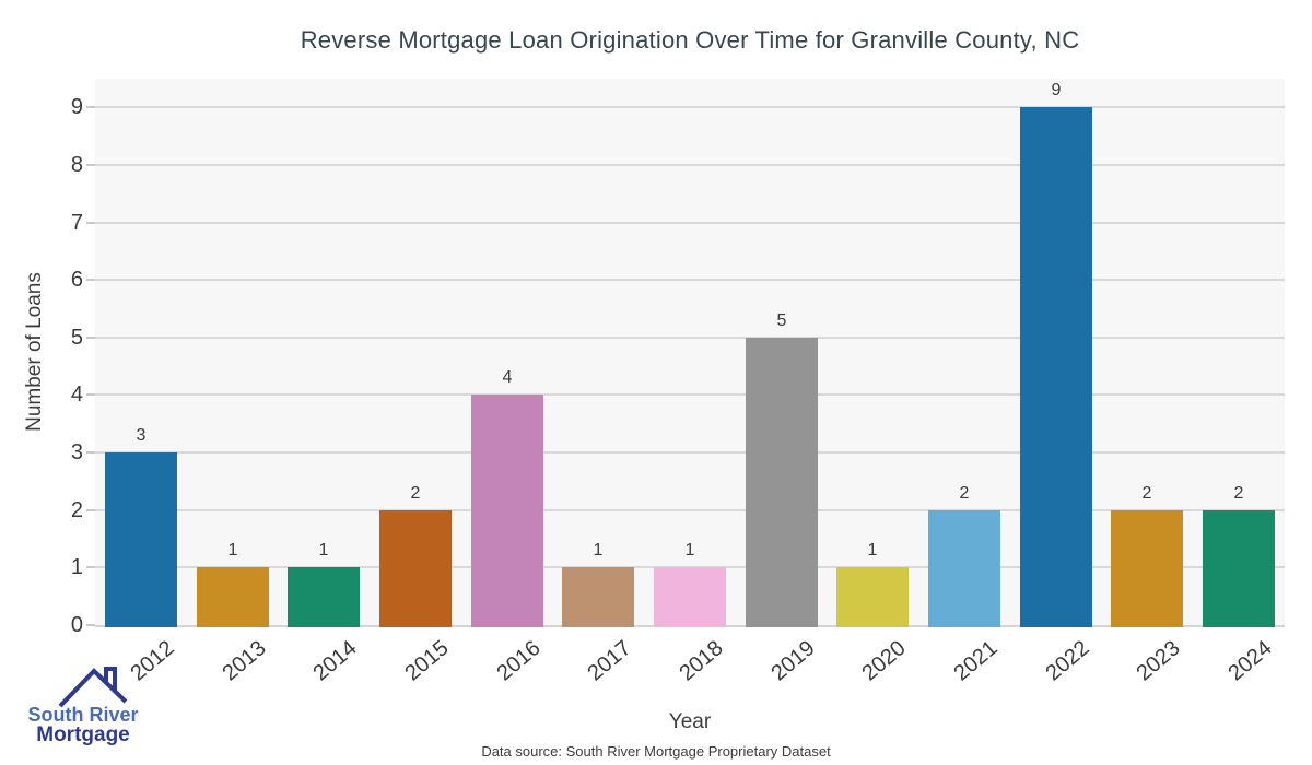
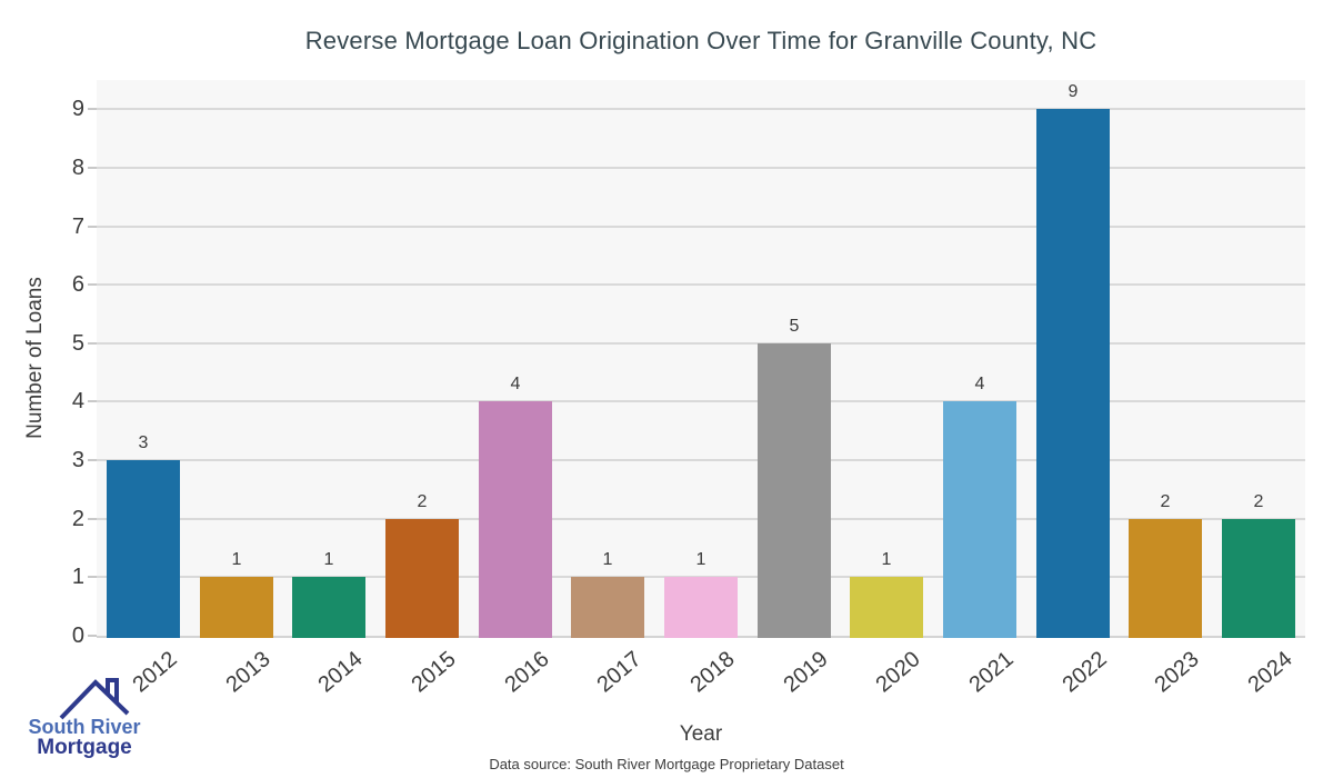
2021: 2 -> 4
